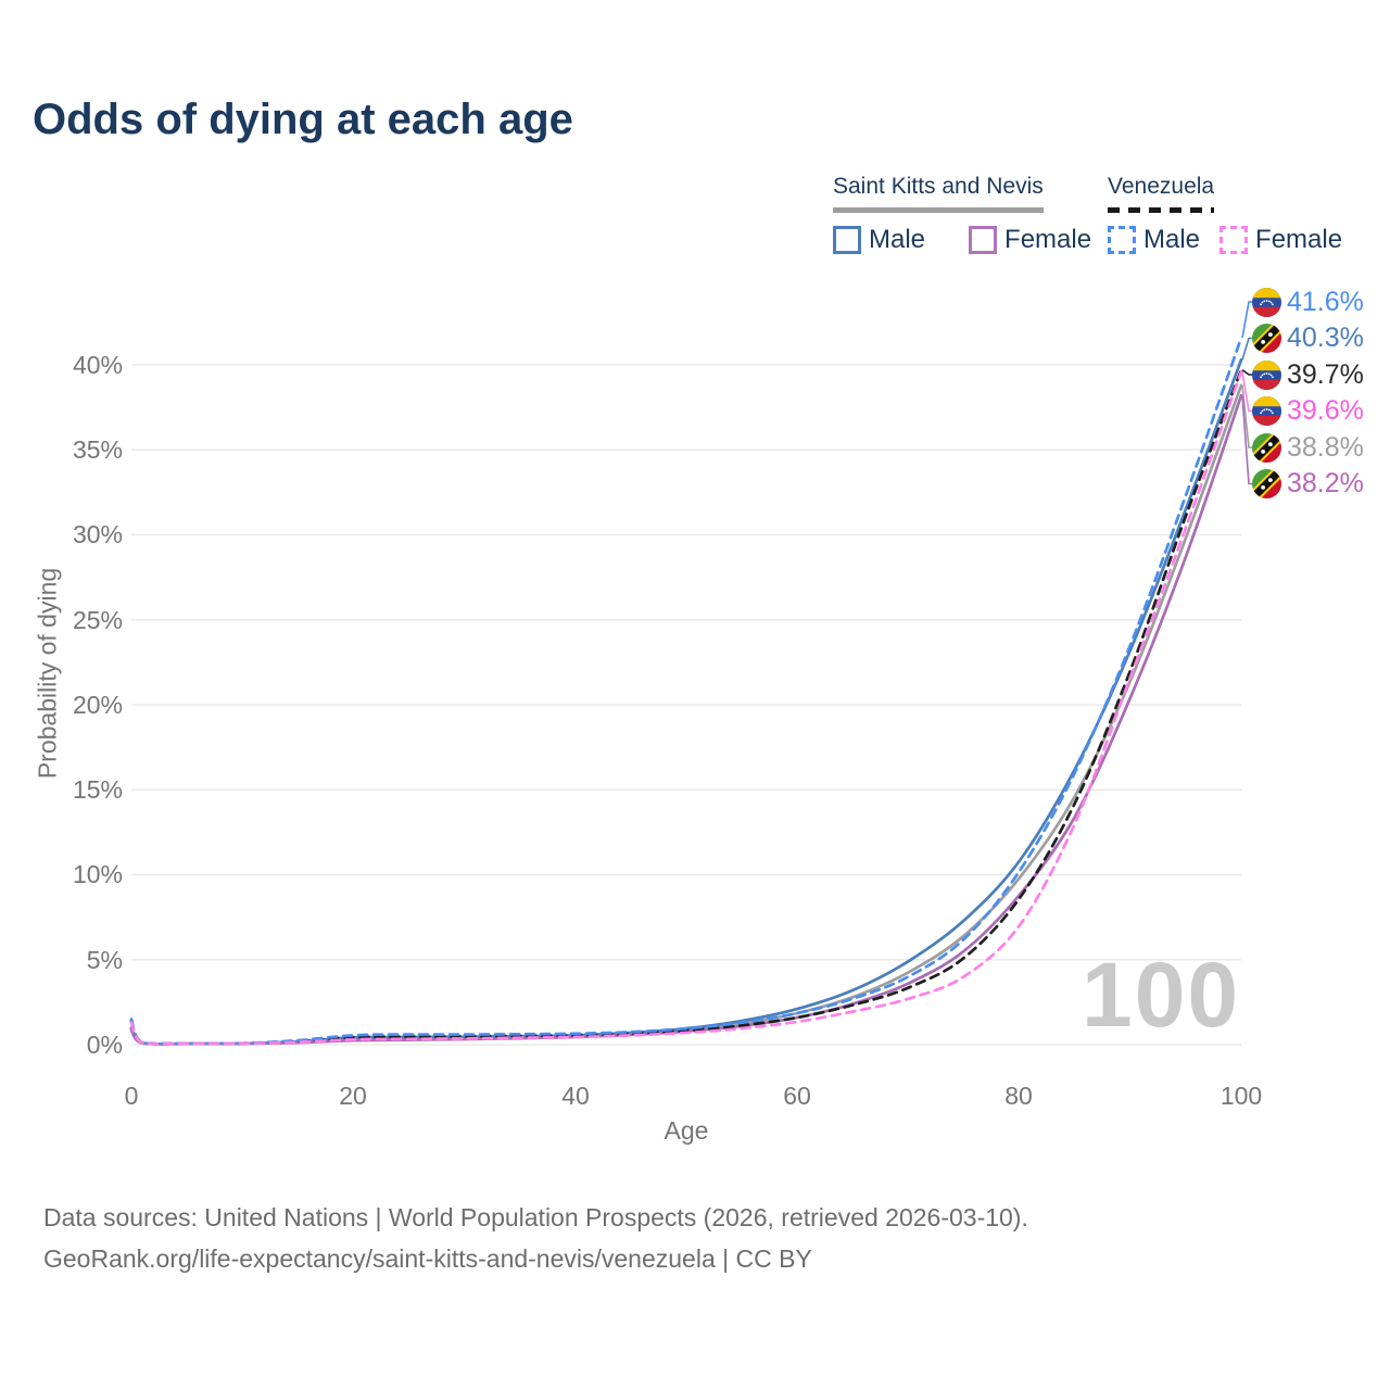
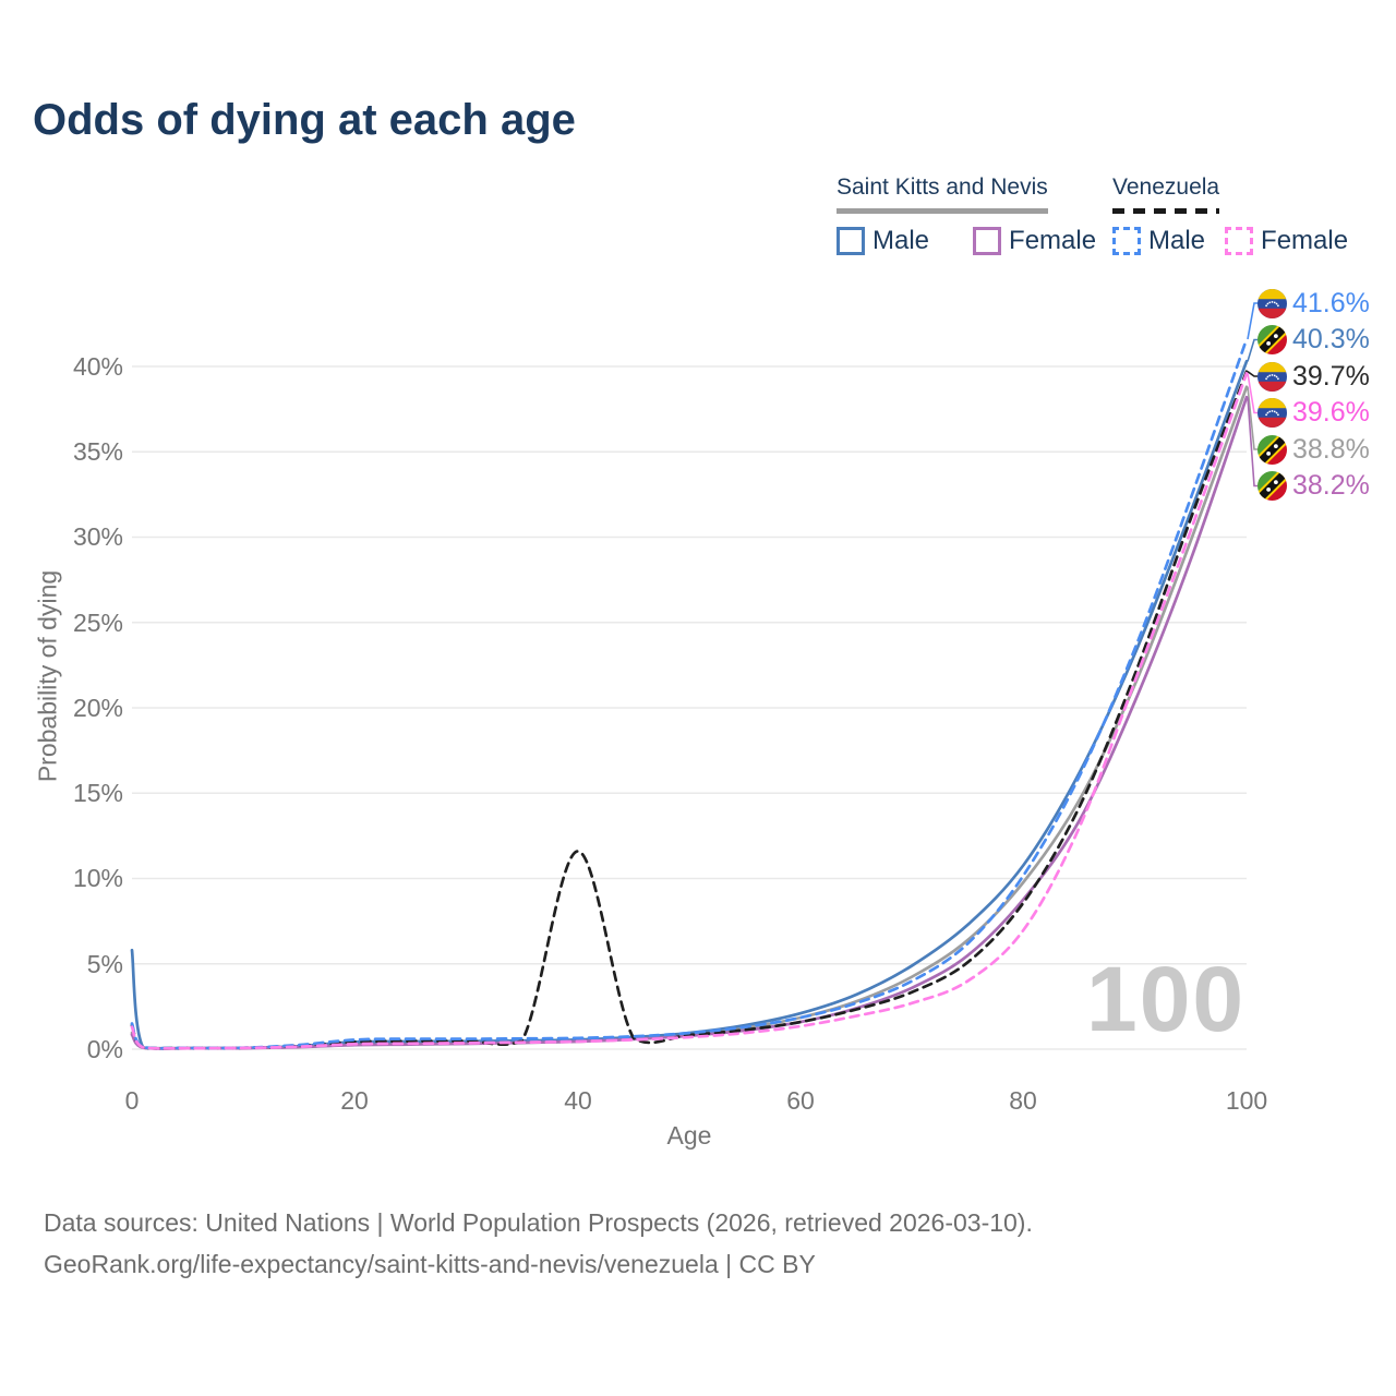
Saint Kitts and Nevis Male/0: 1.0% -> 5.8%
Venezuela/40: 0.6% -> 11.6%
